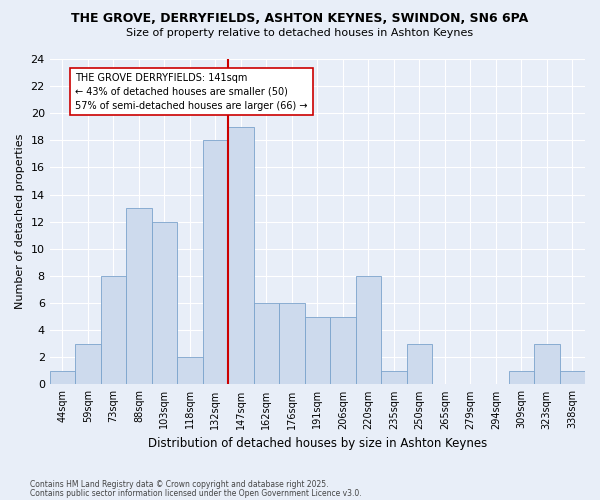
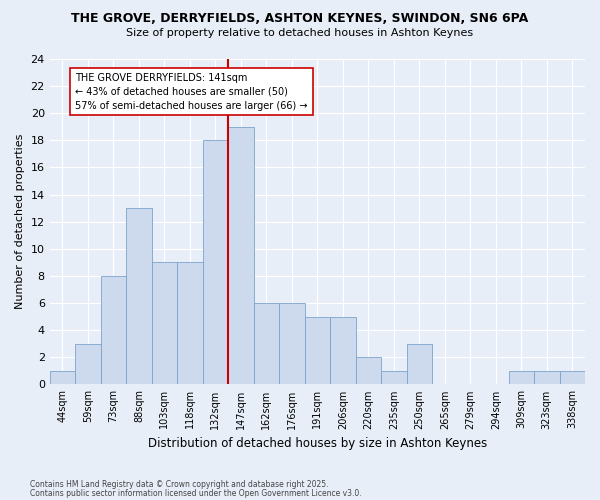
103sqm: 12 -> 9
118sqm: 2 -> 9
220sqm: 8 -> 2
323sqm: 3 -> 1
